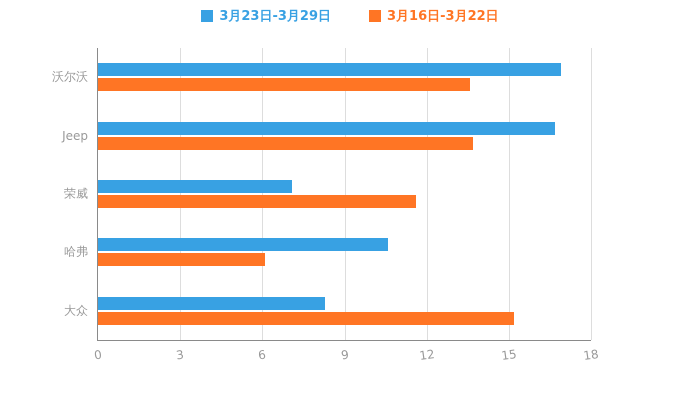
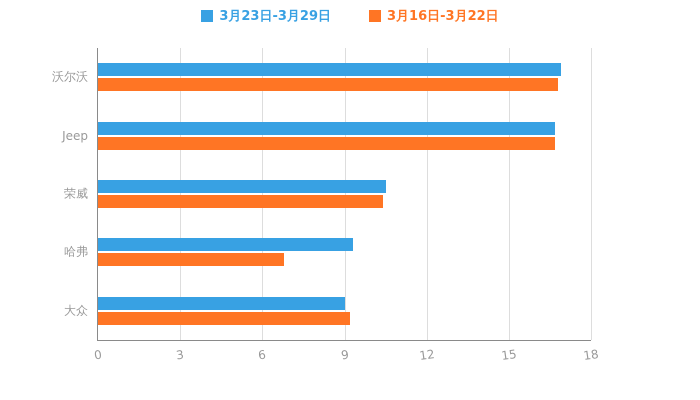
3月16日-3月22日/沃尔沃: 13.6 -> 16.8
3月16日-3月22日/Jeep: 13.7 -> 16.7
3月23日-3月29日/荣威: 7.1 -> 10.5
3月16日-3月22日/荣威: 11.6 -> 10.4
3月23日-3月29日/哈弗: 10.6 -> 9.3
3月16日-3月22日/哈弗: 6.1 -> 6.8
3月23日-3月29日/大众: 8.3 -> 9.0
3月16日-3月22日/大众: 15.2 -> 9.2
